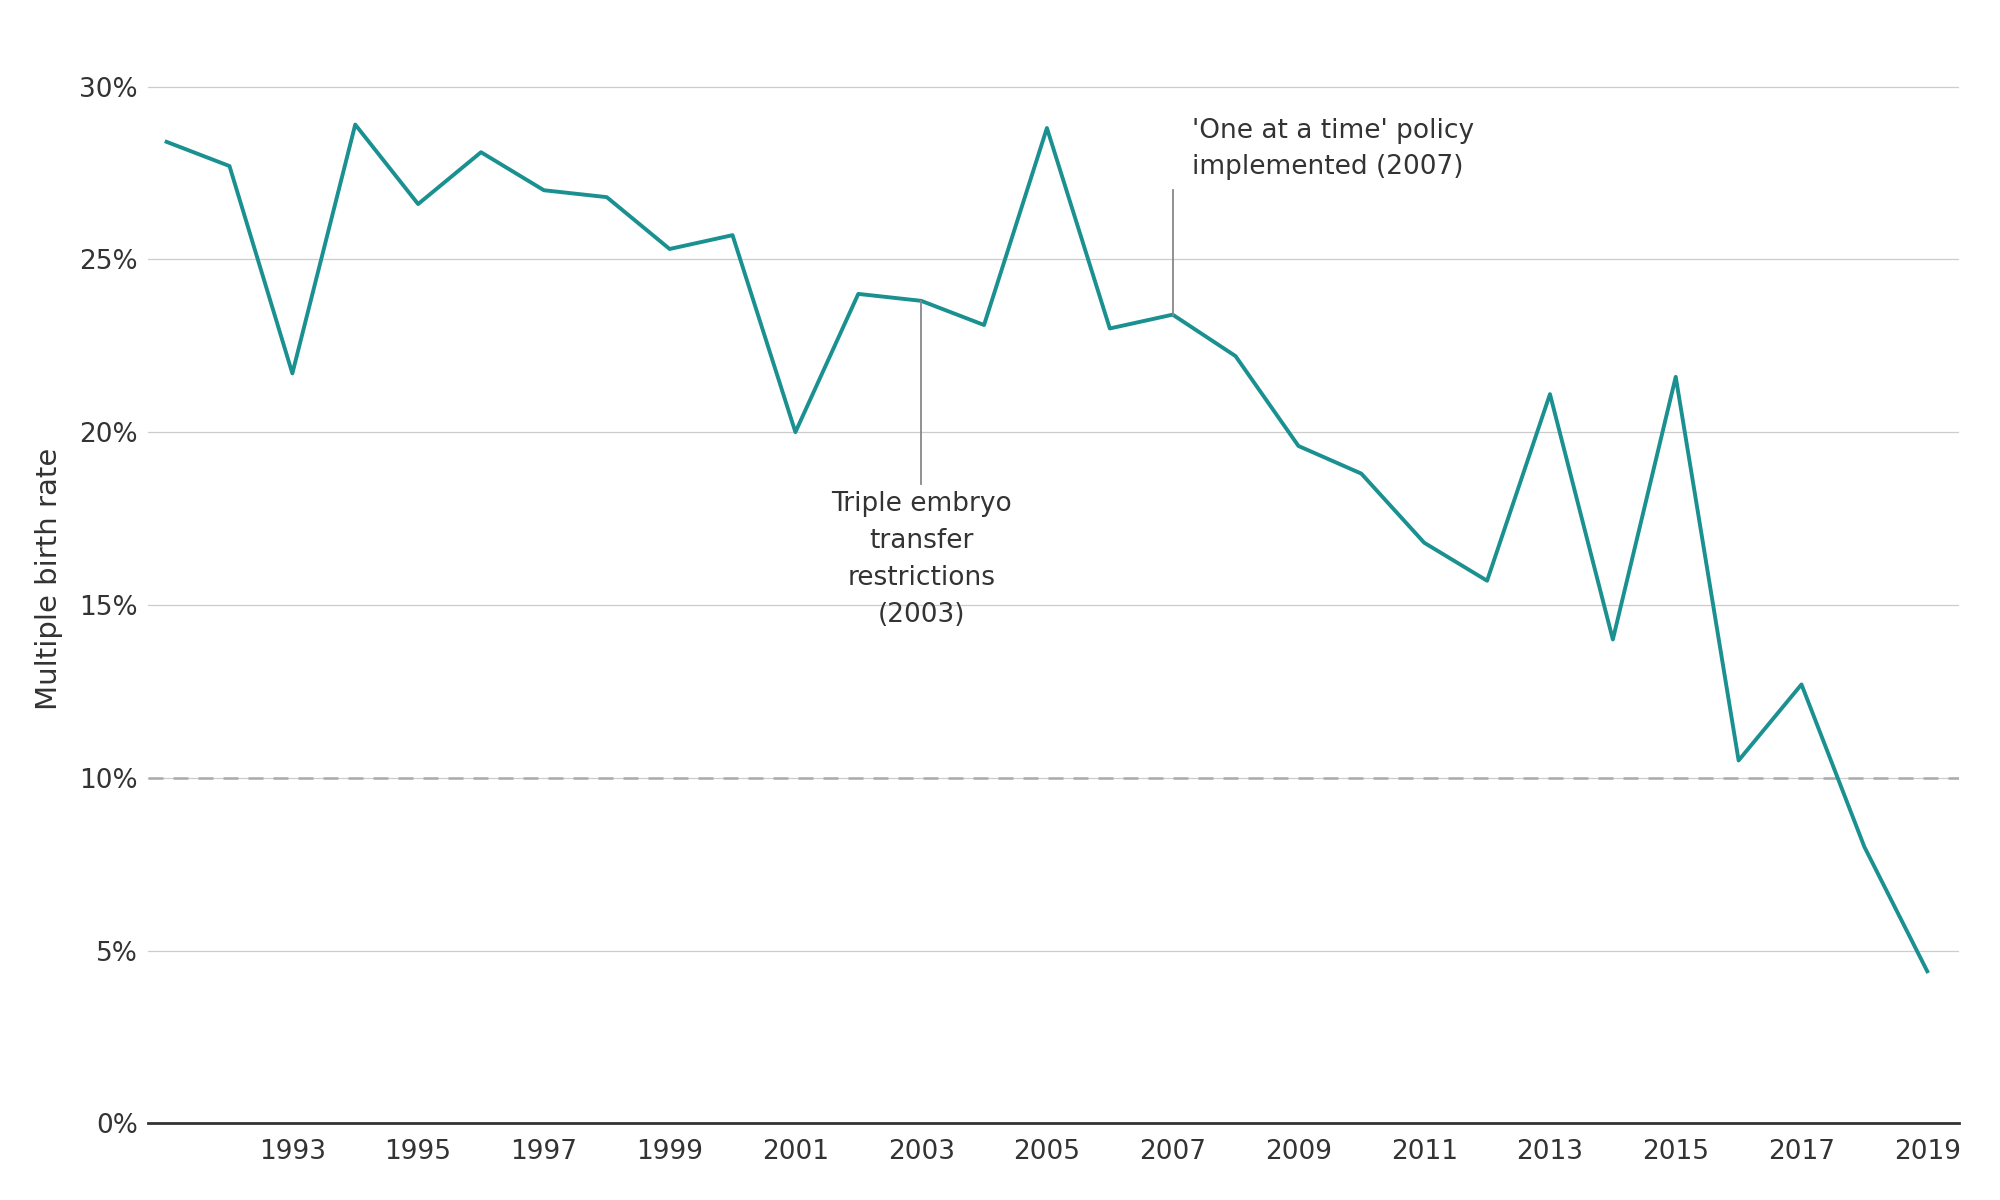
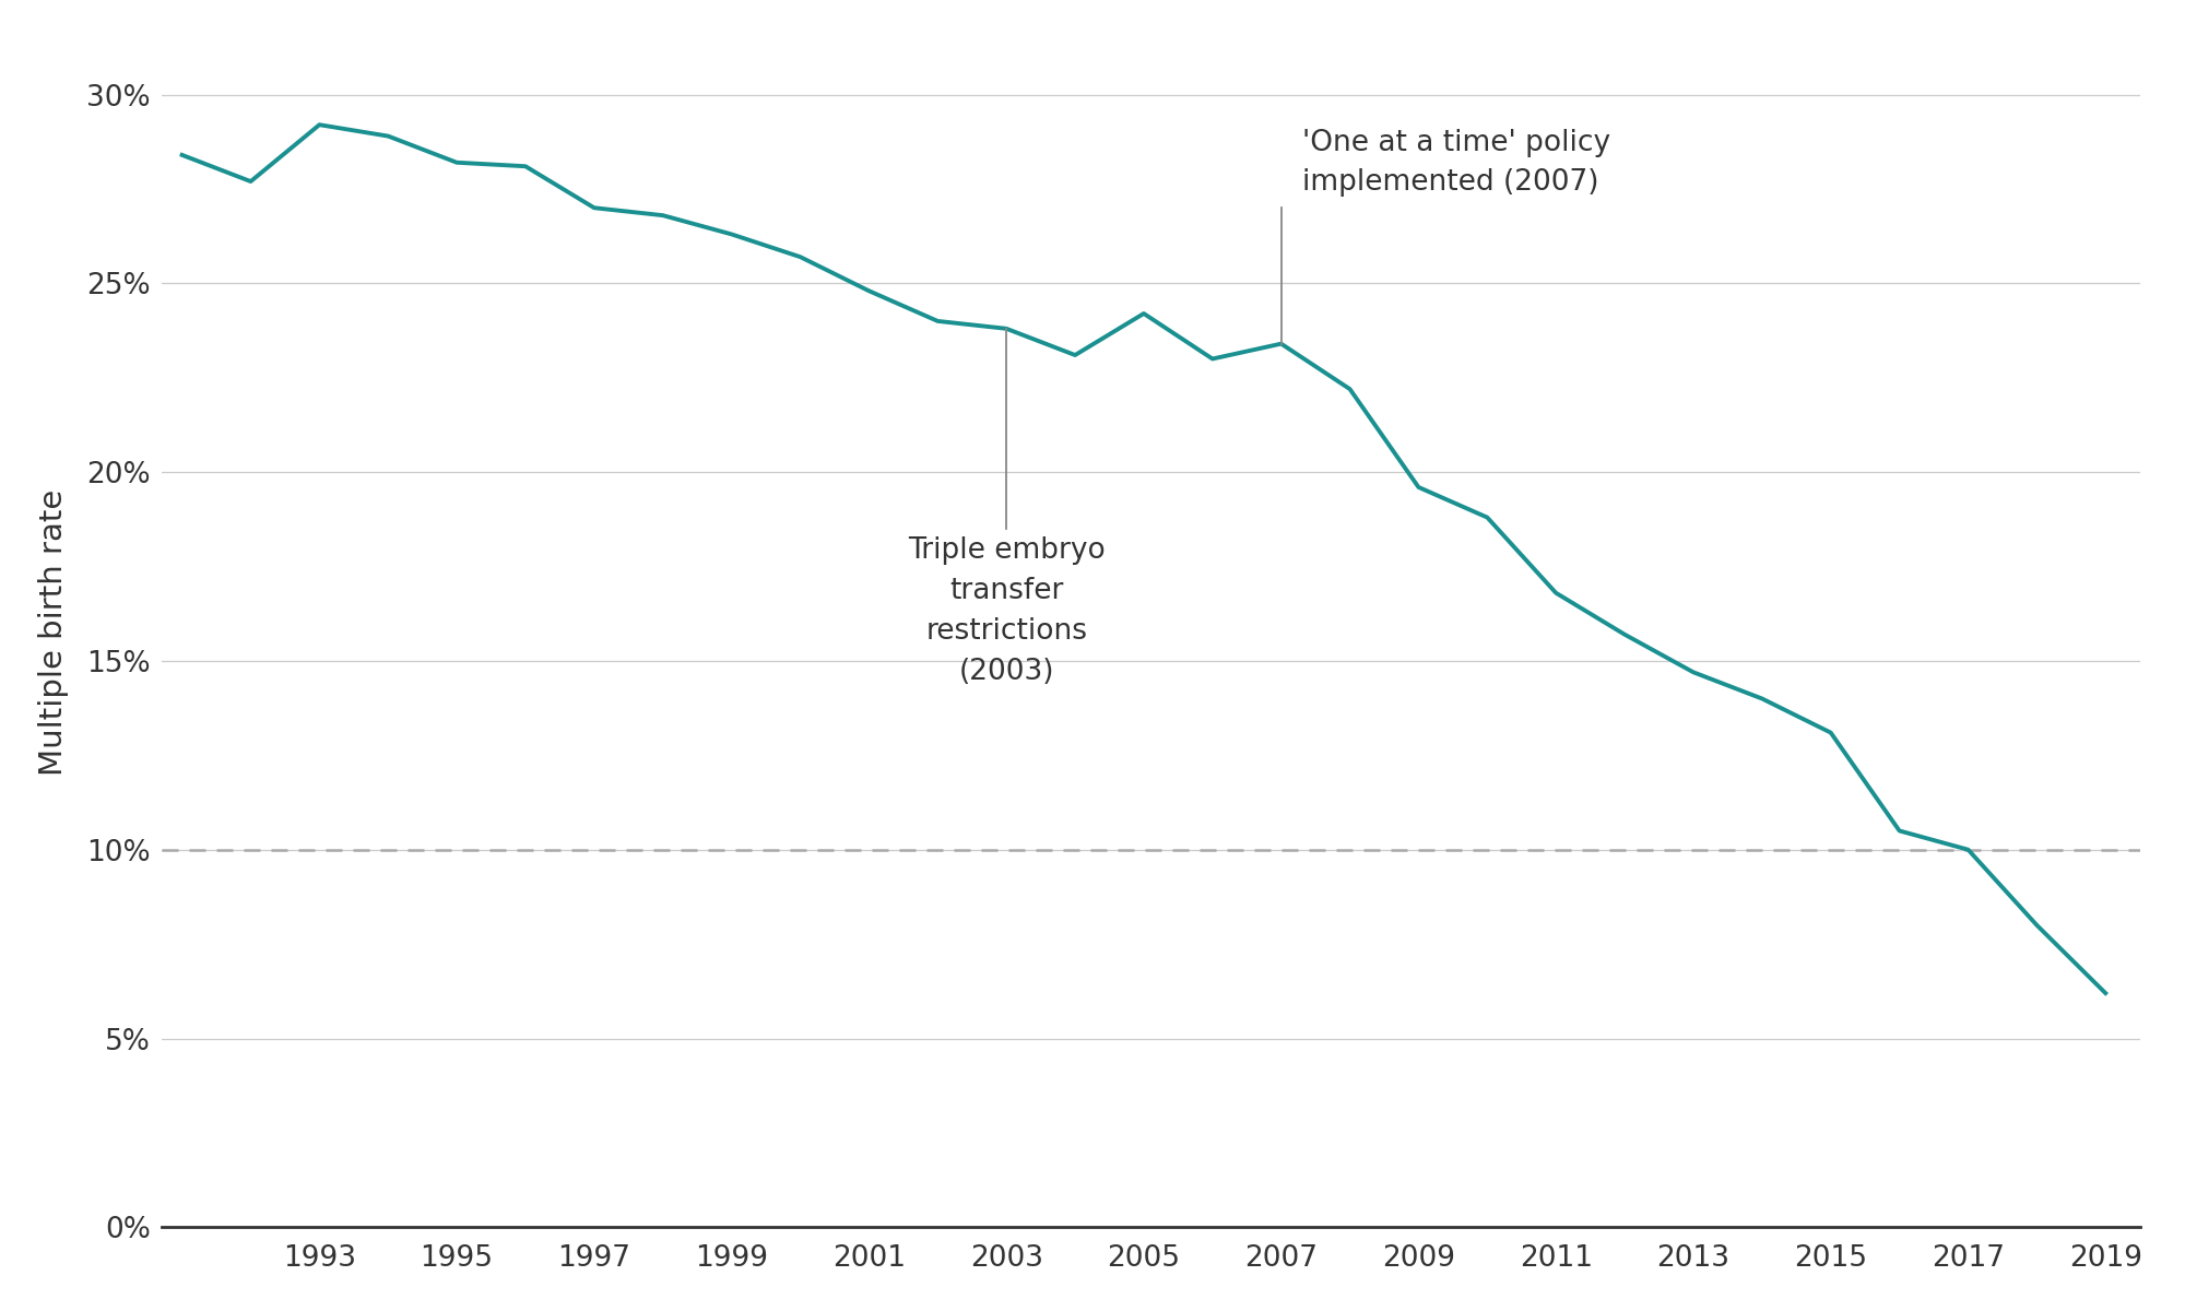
1993: 21.7% -> 29.2%
1995: 26.6% -> 28.2%
1999: 25.3% -> 26.3%
2001: 20.0% -> 24.8%
2005: 28.8% -> 24.2%
2013: 21.1% -> 14.7%
2015: 21.6% -> 13.1%
2017: 12.7% -> 10.0%
2019: 4.4% -> 6.2%
